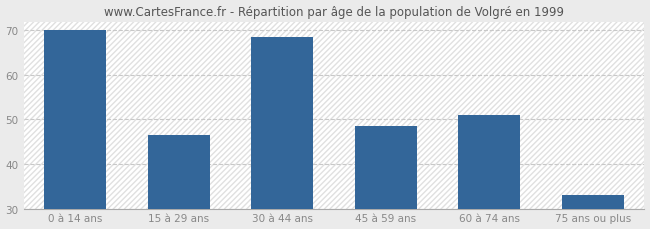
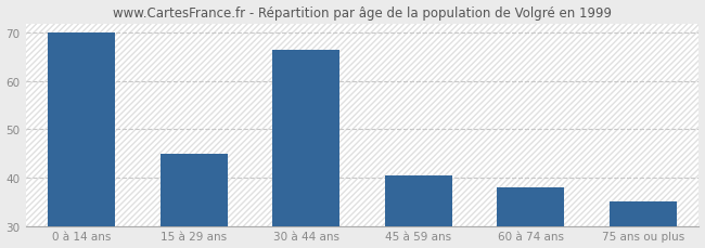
15 à 29 ans: 46.5 -> 45.0
30 à 44 ans: 68.5 -> 66.5
45 à 59 ans: 48.5 -> 40.5
60 à 74 ans: 51.0 -> 38.0
75 ans ou plus: 33.0 -> 35.0
